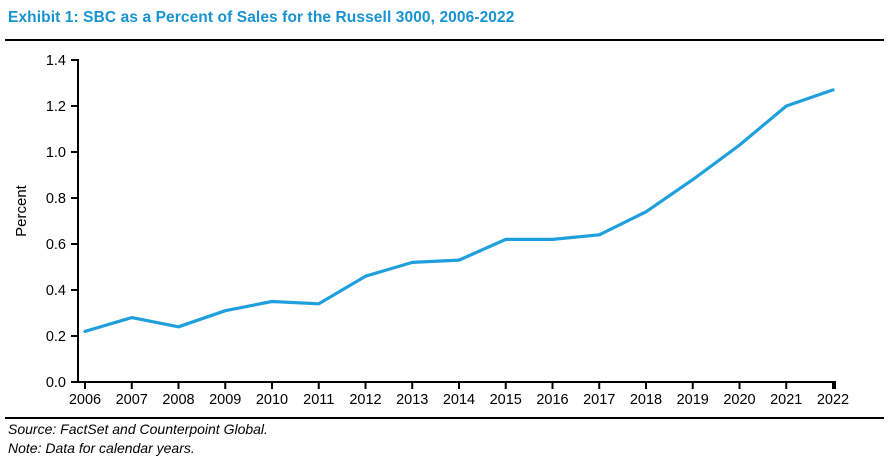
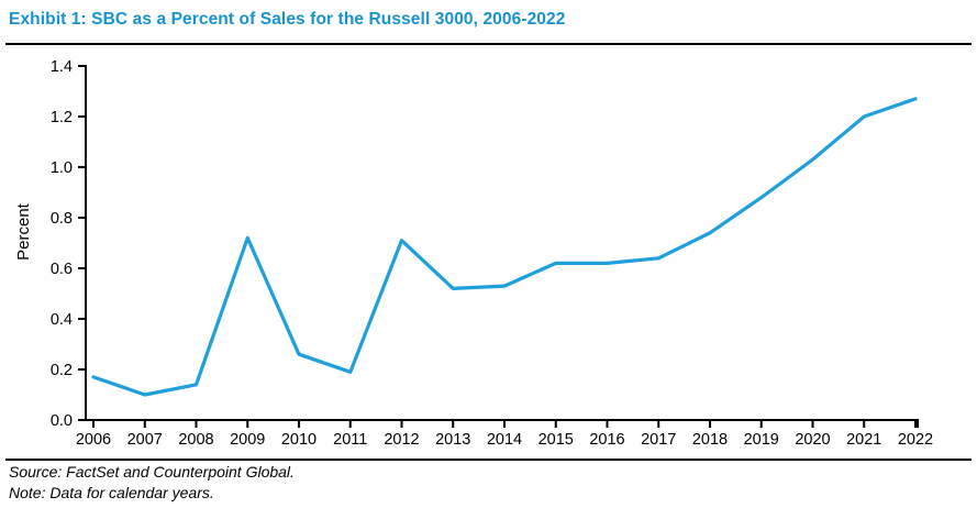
2006: 0.22 -> 0.17
2007: 0.28 -> 0.10
2008: 0.24 -> 0.14
2009: 0.31 -> 0.72
2010: 0.35 -> 0.26
2011: 0.34 -> 0.19
2012: 0.46 -> 0.71
